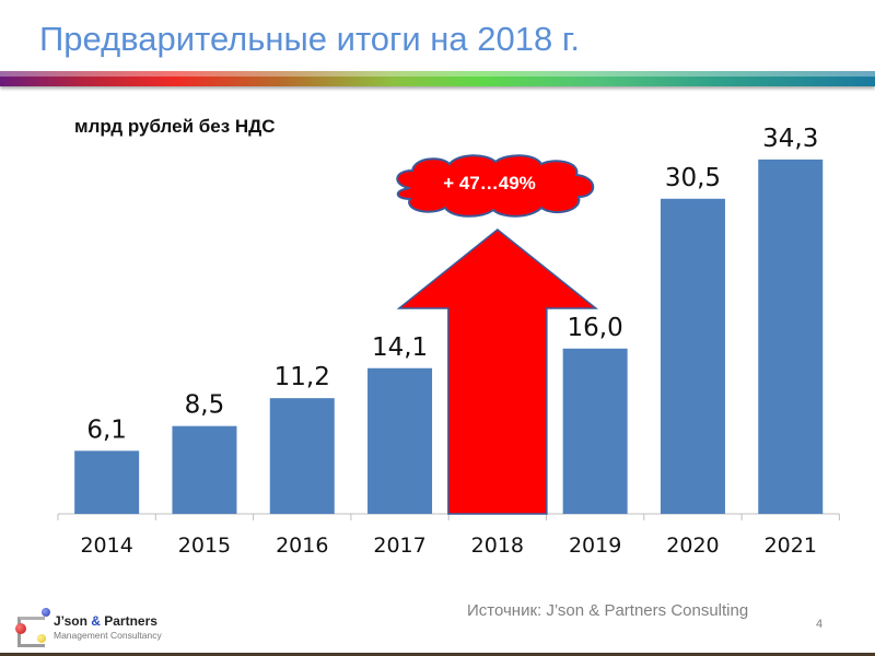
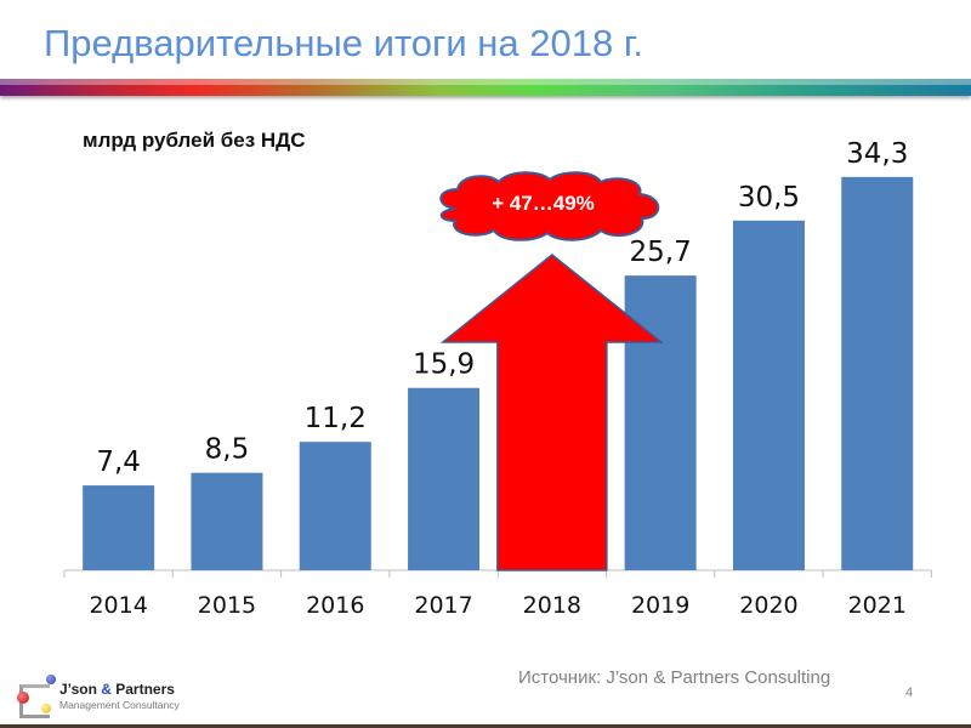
2014: 6,1 -> 7,4
2017: 14,1 -> 15,9
2019: 16,0 -> 25,7
